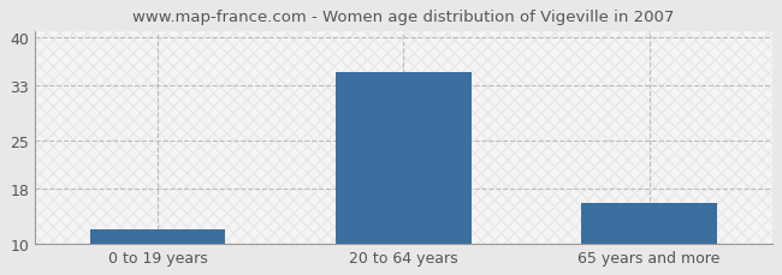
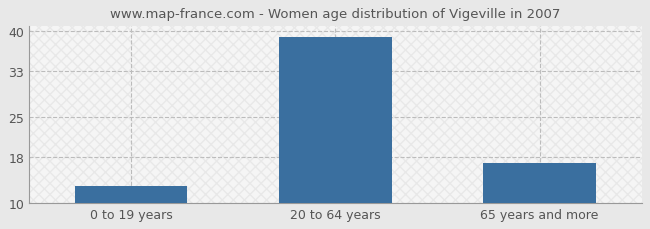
0 to 19 years: 12 -> 13
20 to 64 years: 35 -> 39
65 years and more: 16 -> 17
